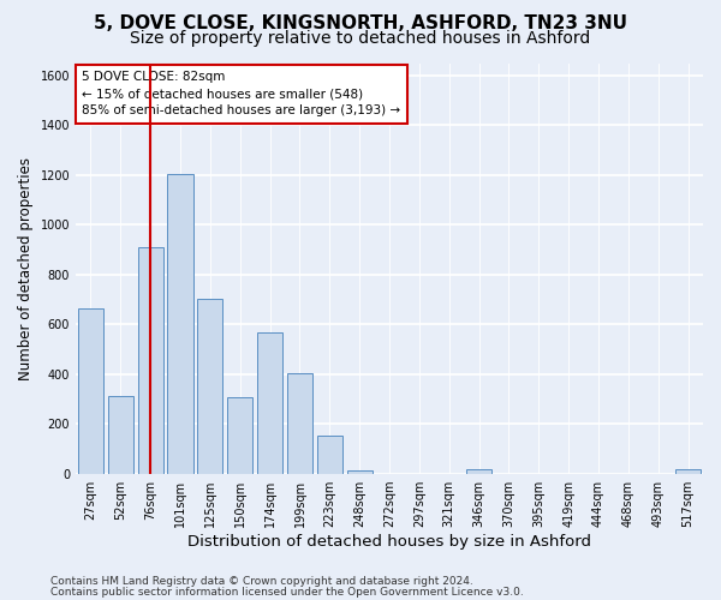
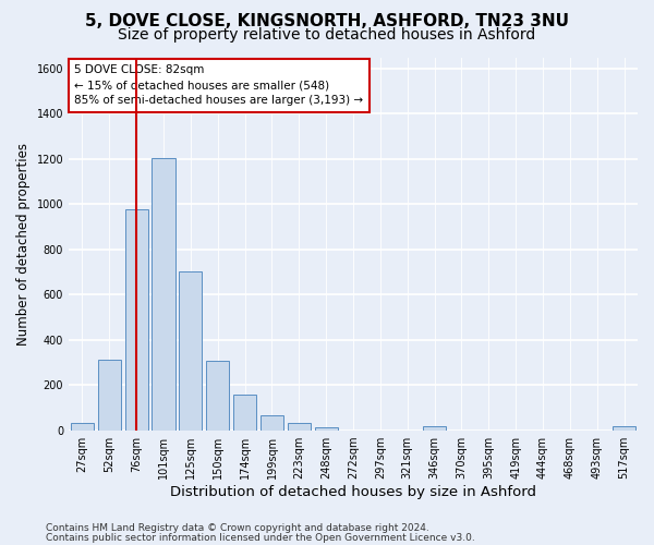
27sqm: 665 -> 30
76sqm: 910 -> 975
174sqm: 565 -> 155
199sqm: 405 -> 65
223sqm: 150 -> 30
